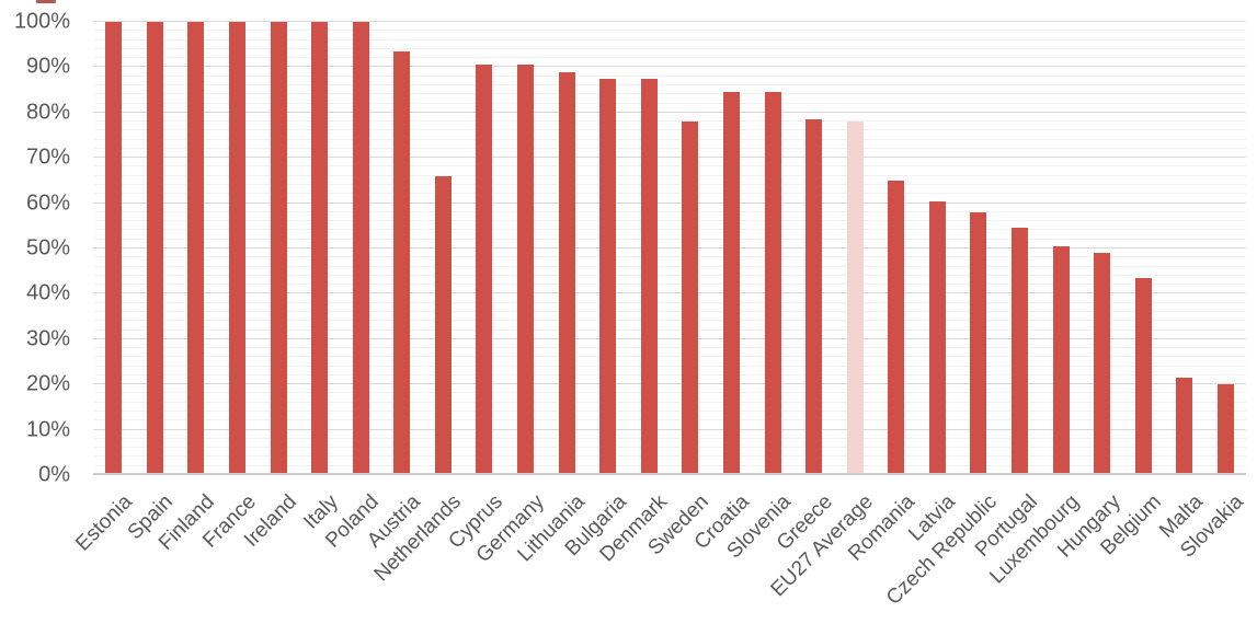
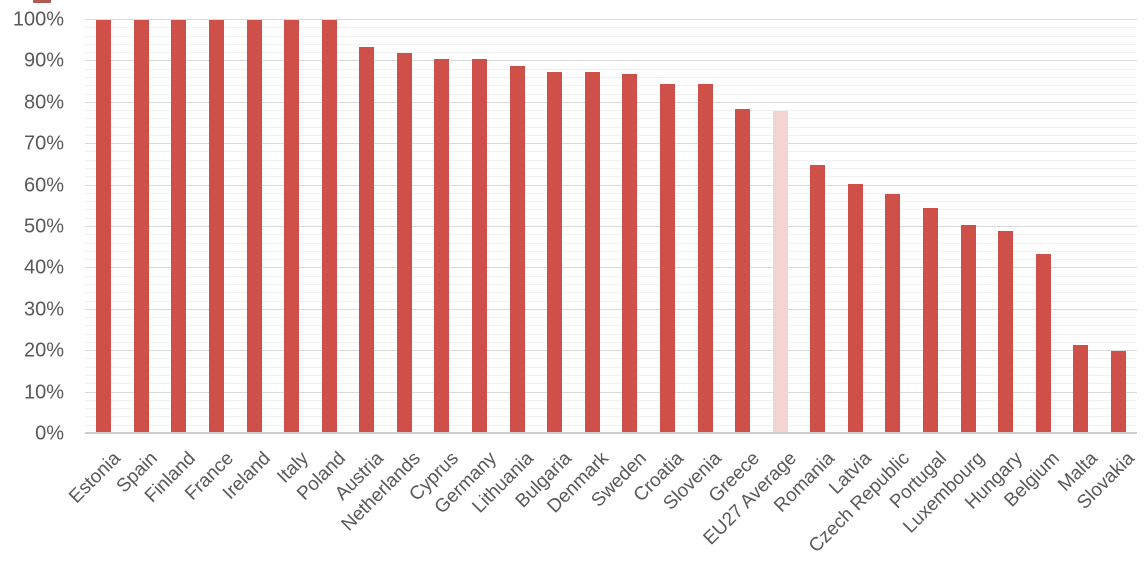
Netherlands: 66% -> 92%
Sweden: 78% -> 87%
